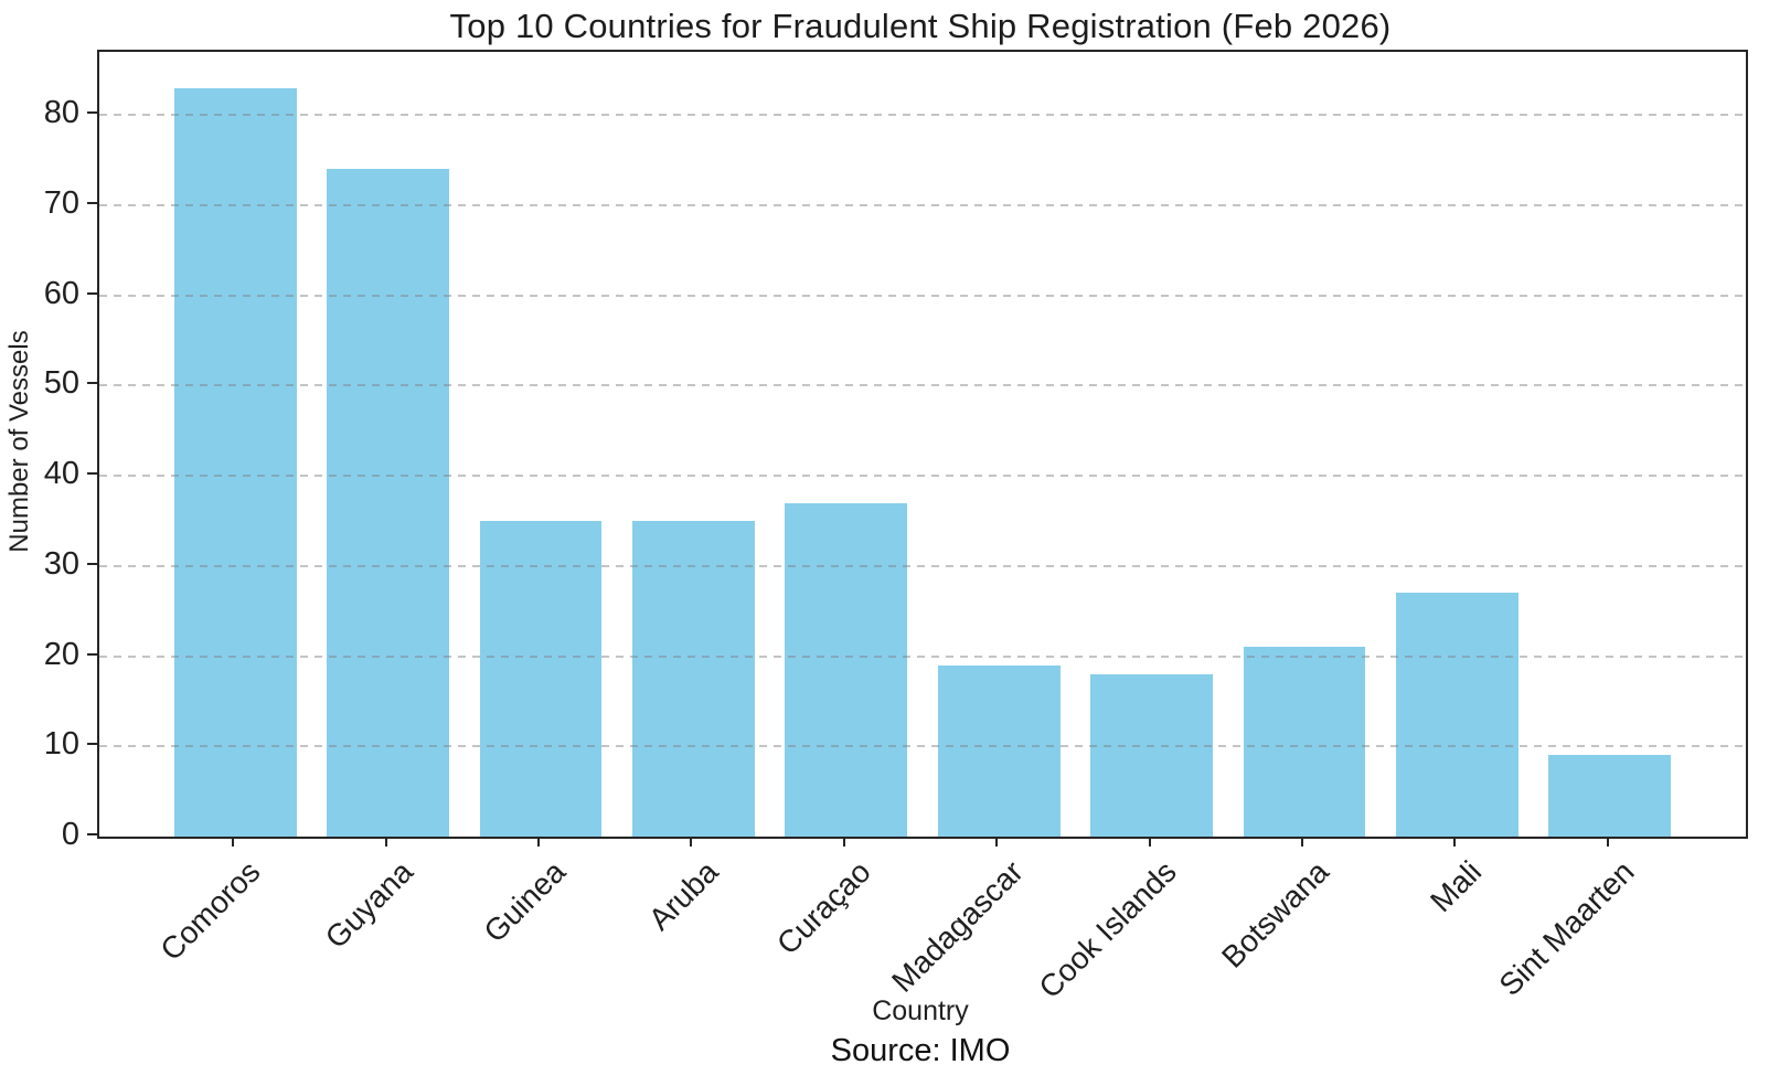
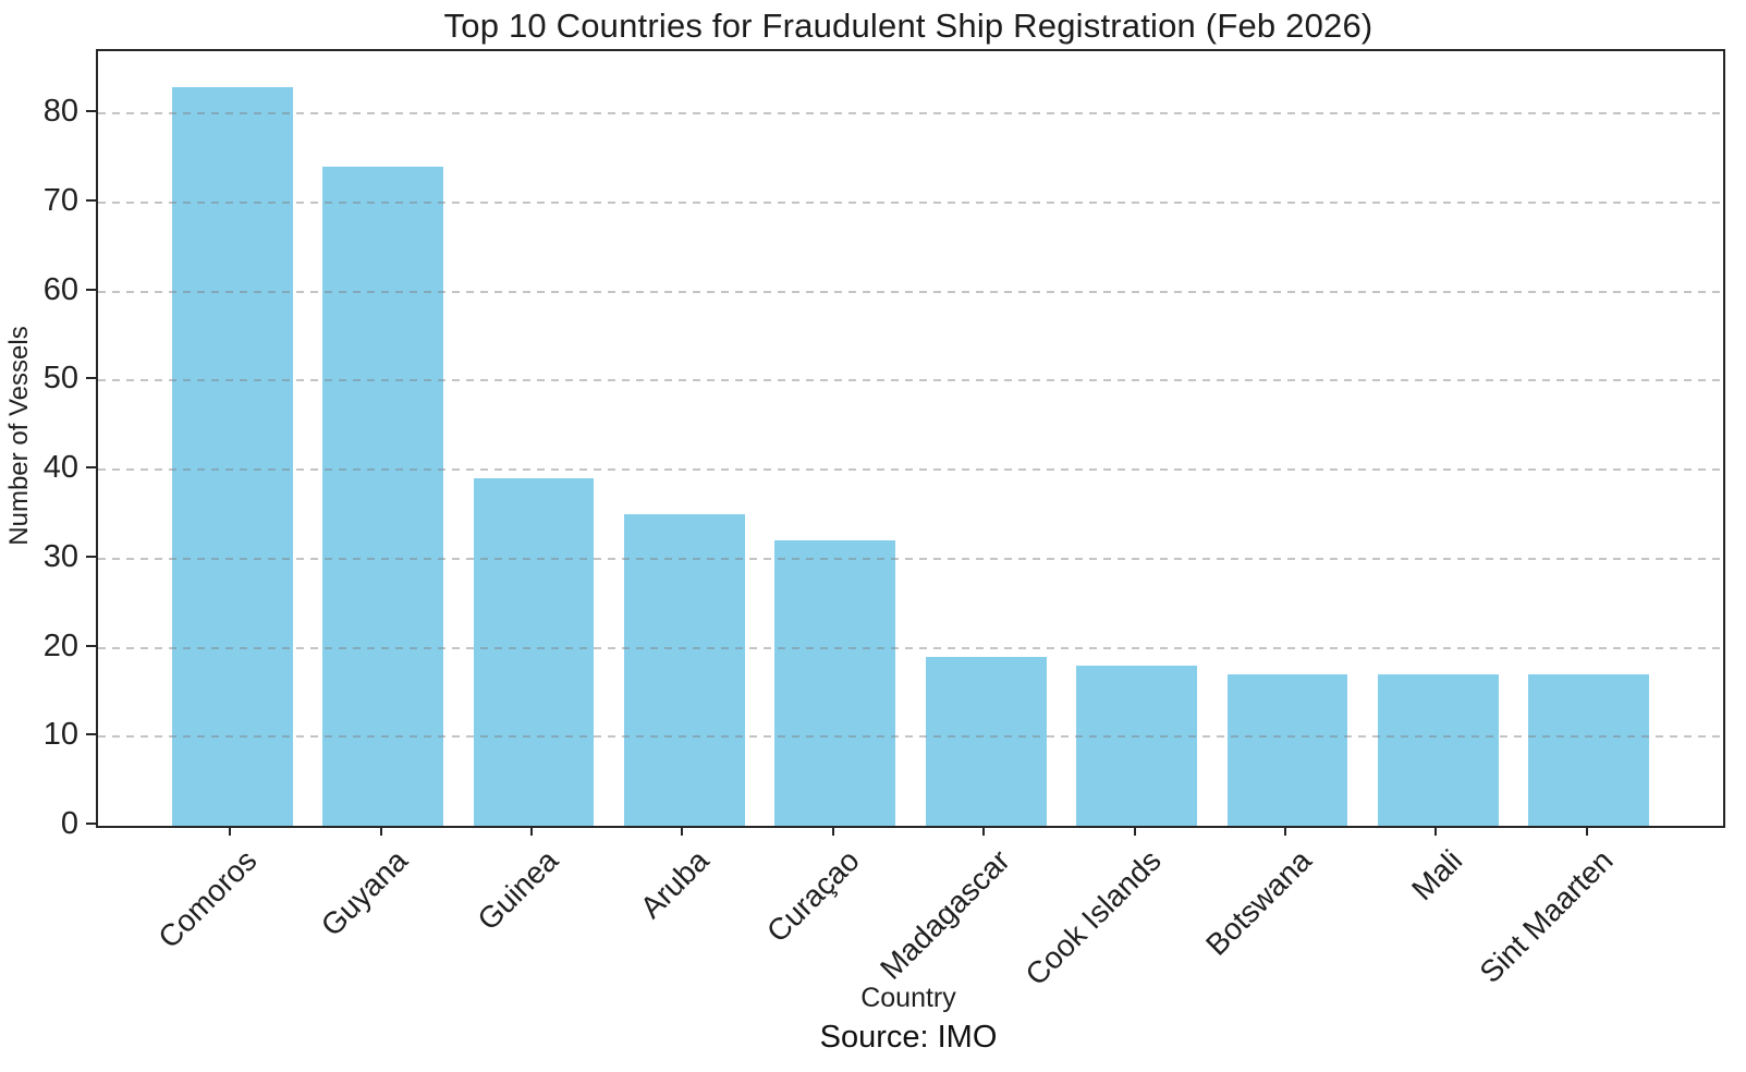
Guinea: 35 -> 39
Curaçao: 37 -> 32
Botswana: 21 -> 17
Mali: 27 -> 17
Sint Maarten: 9 -> 17
